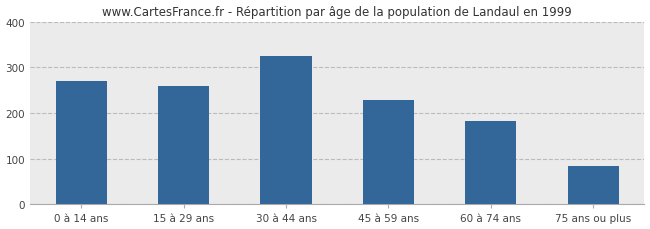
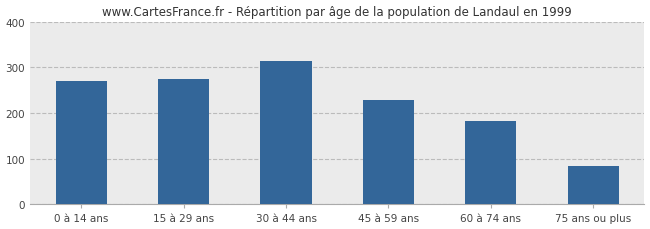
15 à 29 ans: 260 -> 275
30 à 44 ans: 325 -> 313
